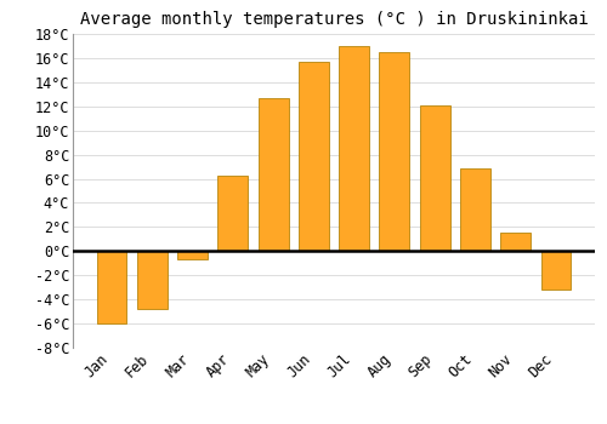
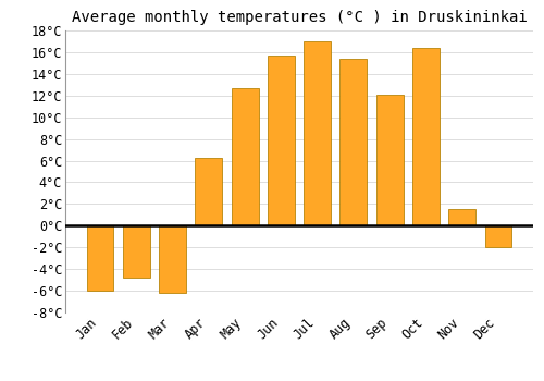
Mar: -0.7°C -> -6.2°C
Aug: 16.5°C -> 15.4°C
Oct: 6.9°C -> 16.4°C
Dec: -3.2°C -> -2.0°C
